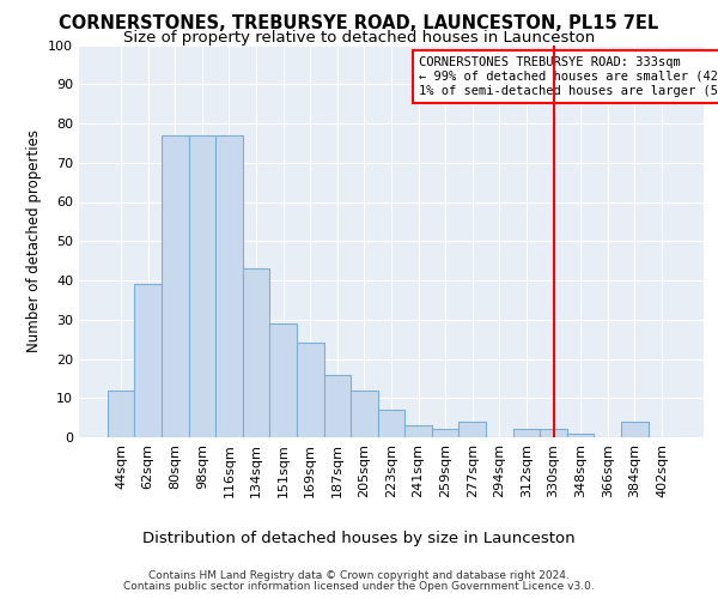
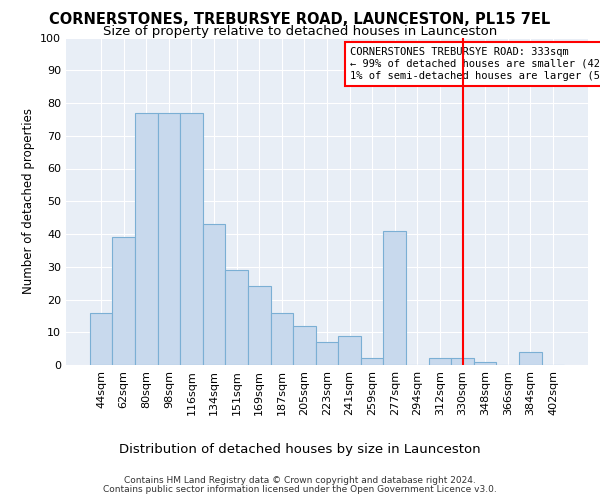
44sqm: 12 -> 16
241sqm: 3 -> 9
277sqm: 4 -> 41
